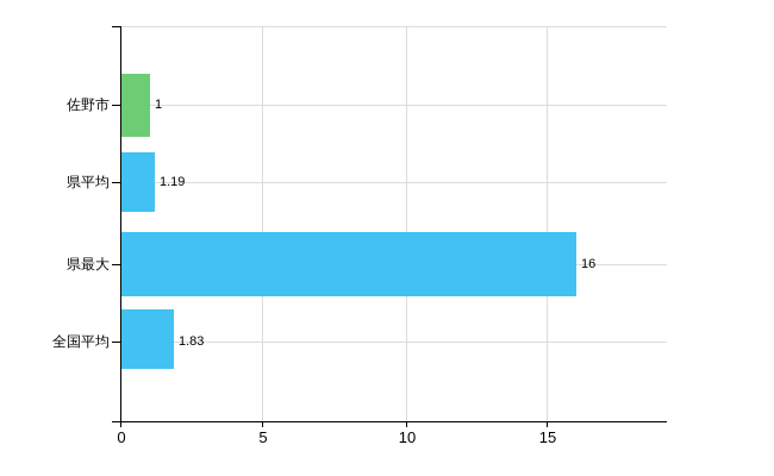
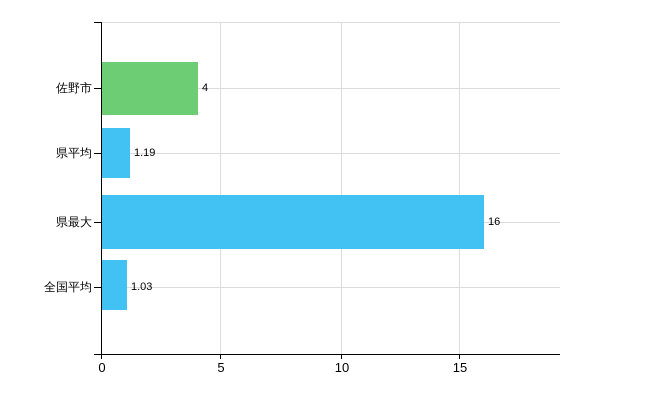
佐野市: 1 -> 4
全国平均: 1.83 -> 1.03
